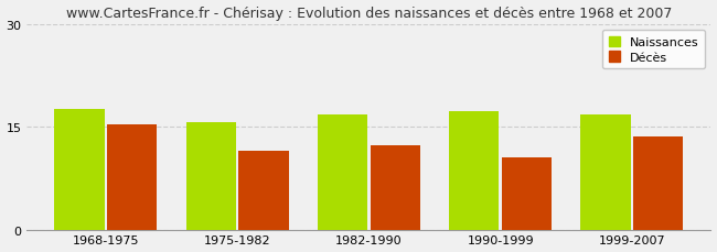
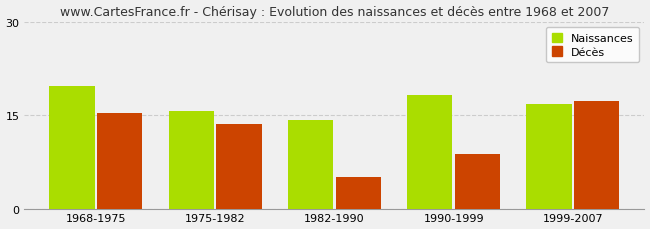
Naissances/1968-1975: 17.5 -> 19.6
Décès/1975-1982: 11.5 -> 13.6
Naissances/1982-1990: 16.8 -> 14.2
Décès/1982-1990: 12.3 -> 5.0
Naissances/1990-1999: 17.2 -> 18.2
Décès/1990-1999: 10.5 -> 8.8
Décès/1999-2007: 13.5 -> 17.2
